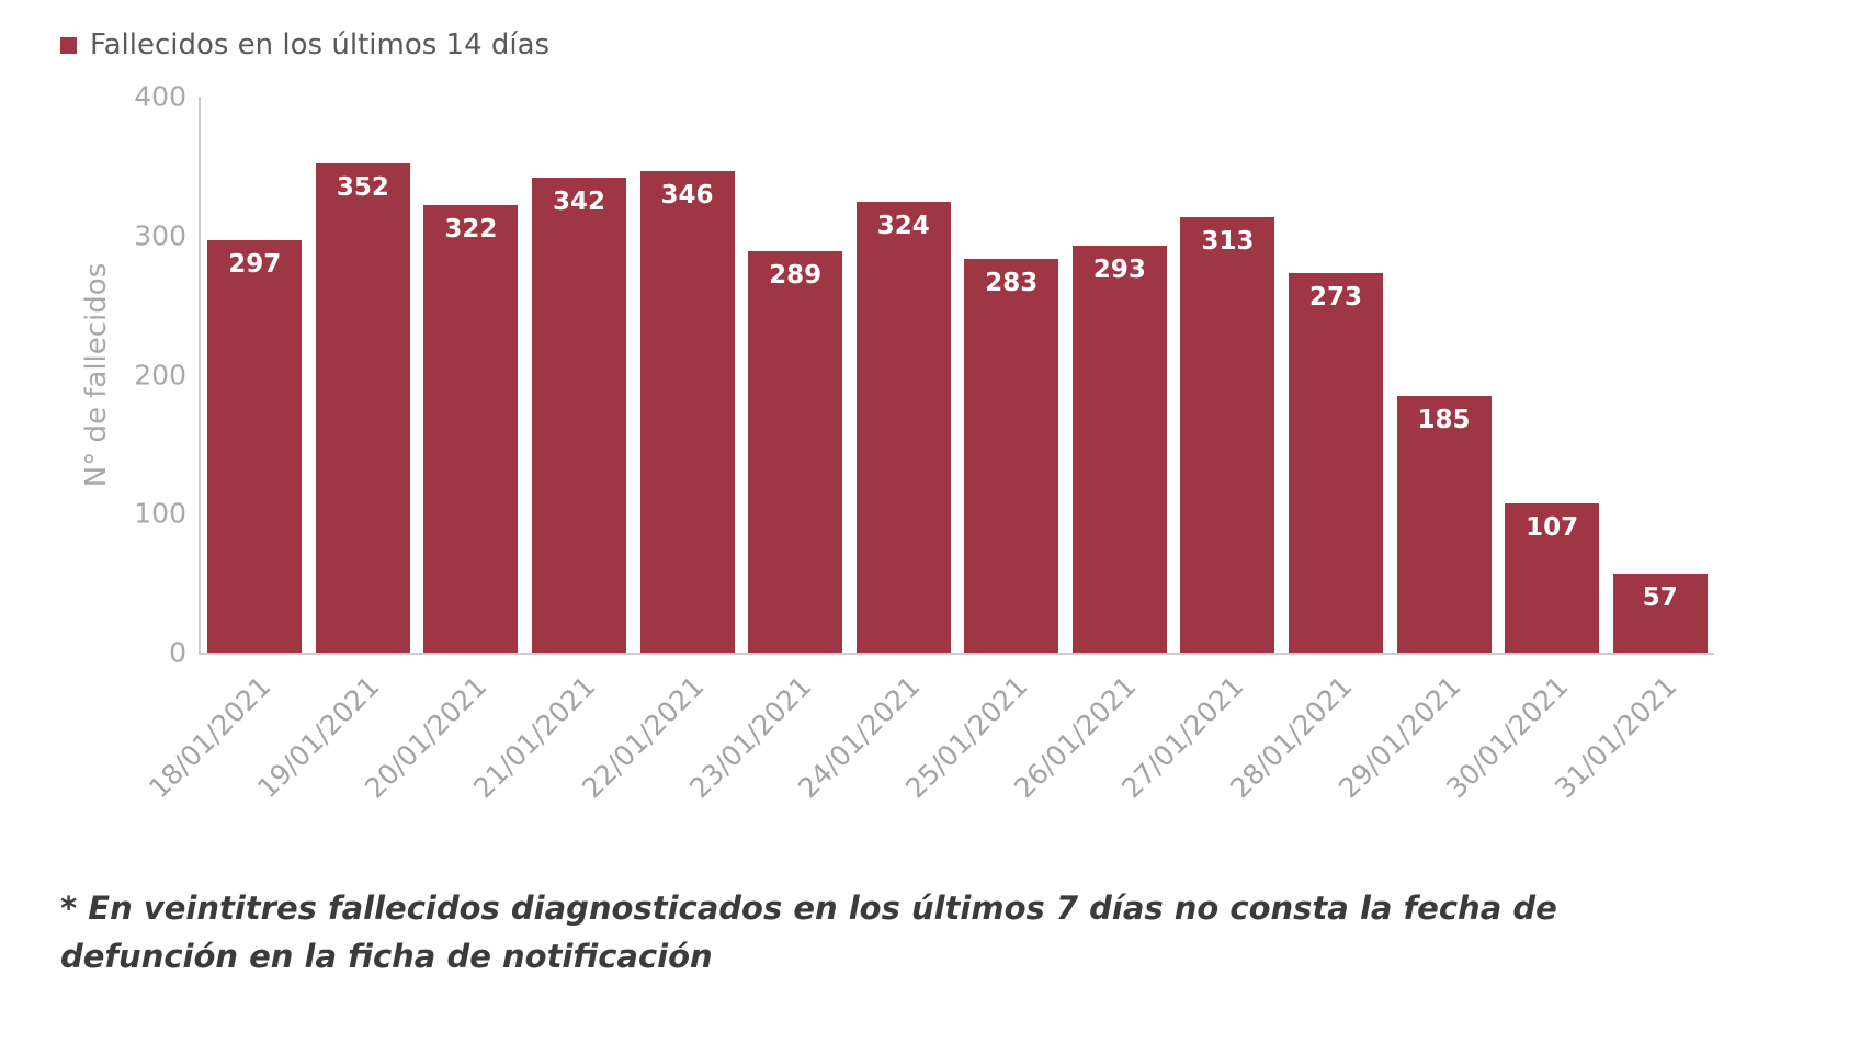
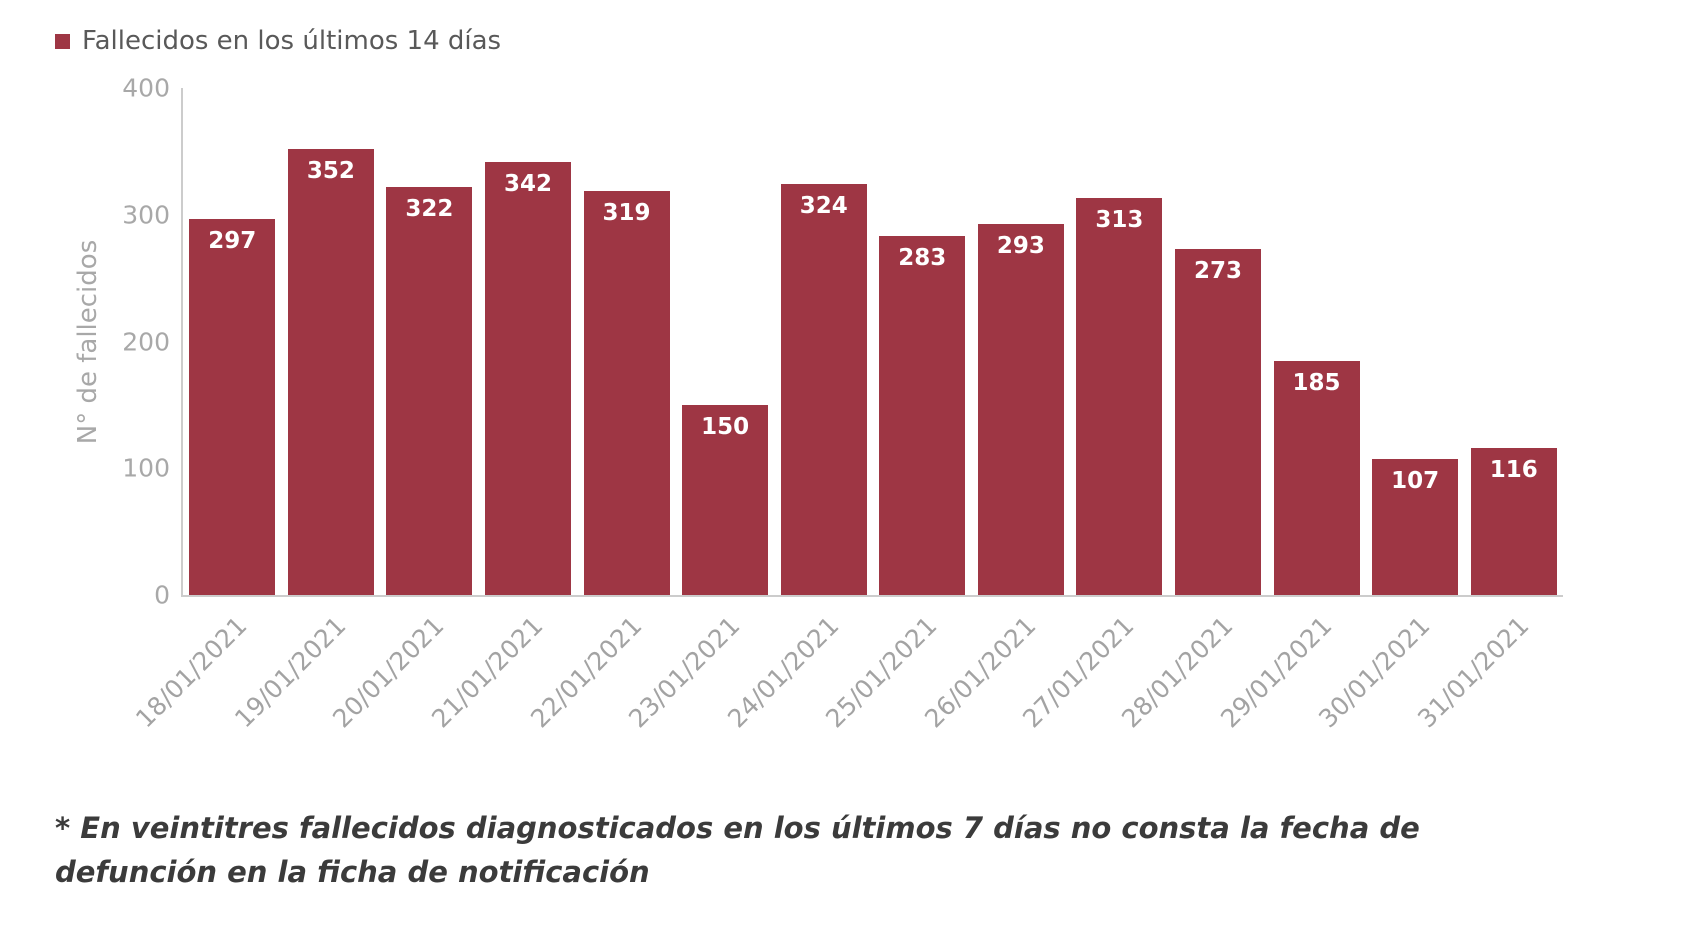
22/01/2021: 346 -> 319
23/01/2021: 289 -> 150
31/01/2021: 57 -> 116
